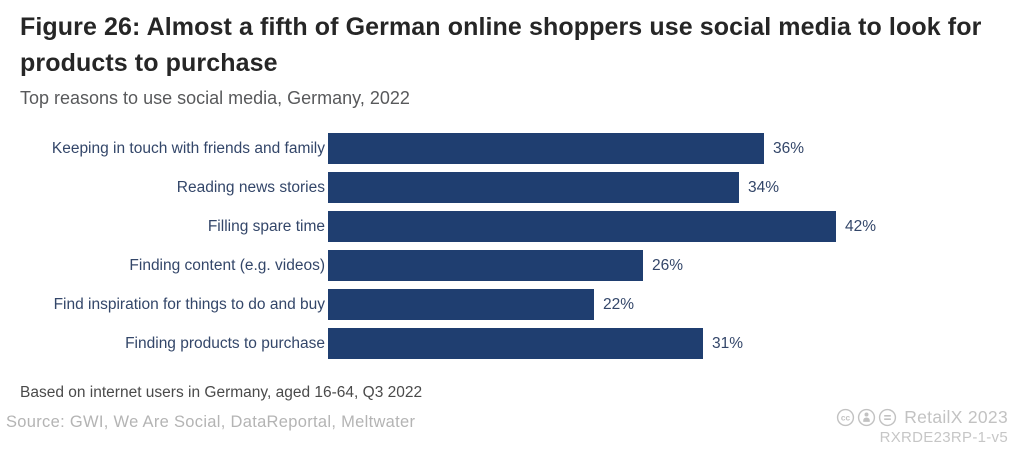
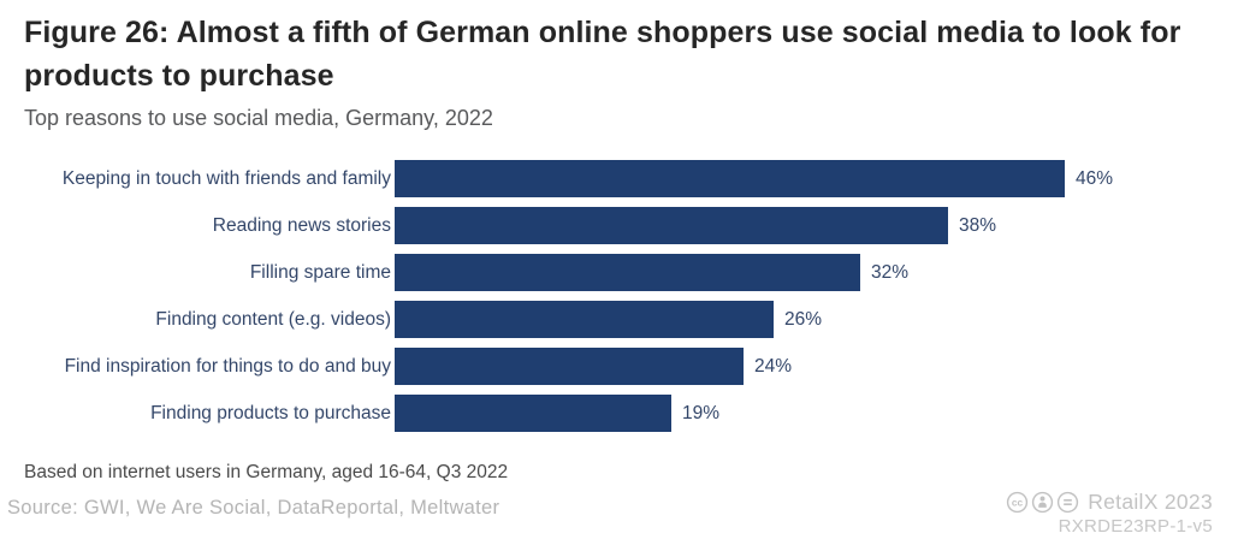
Keeping in touch with friends and family: 36% -> 46%
Reading news stories: 34% -> 38%
Filling spare time: 42% -> 32%
Find inspiration for things to do and buy: 22% -> 24%
Finding products to purchase: 31% -> 19%
